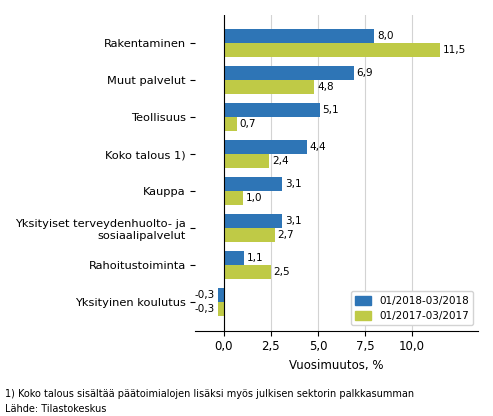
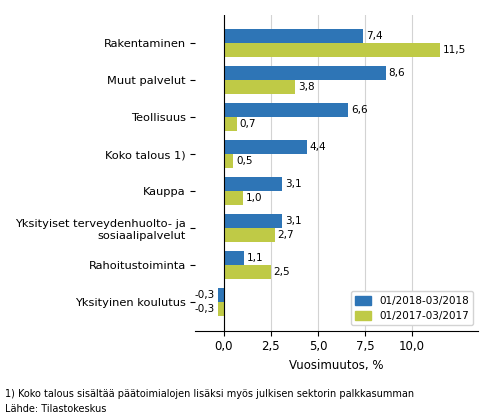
01/2018-03/2018/Rakentaminen: 8,0 -> 7,4
01/2018-03/2018/Muut palvelut: 6,9 -> 8,6
01/2017-03/2017/Muut palvelut: 4,8 -> 3,8
01/2018-03/2018/Teollisuus: 5,1 -> 6,6
01/2017-03/2017/Koko talous 1): 2,4 -> 0,5
